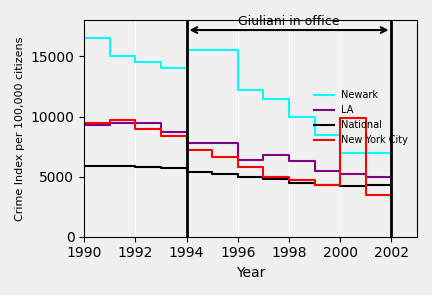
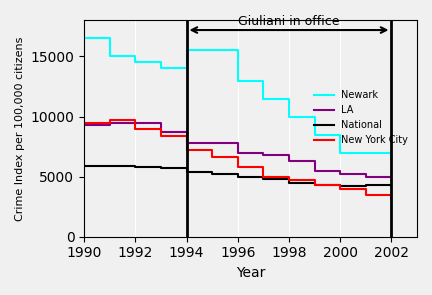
Newark/1996: 12200 -> 13000
LA/1996: 6400 -> 7000
New York City/2000: 9900 -> 4000
